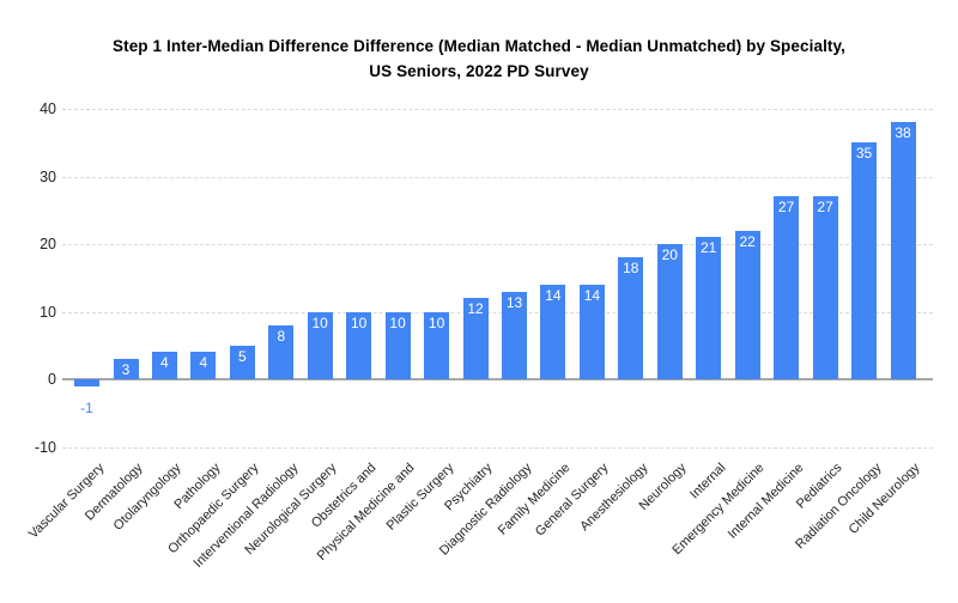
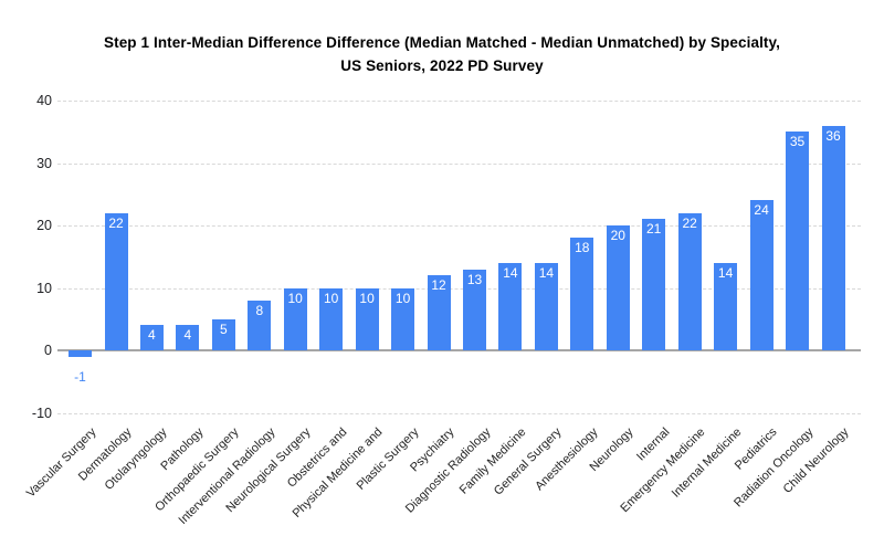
Dermatology: 3 -> 22
Internal Medicine: 27 -> 14
Pediatrics: 27 -> 24
Child Neurology: 38 -> 36
